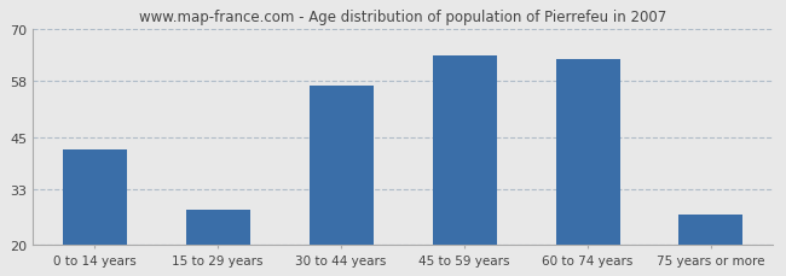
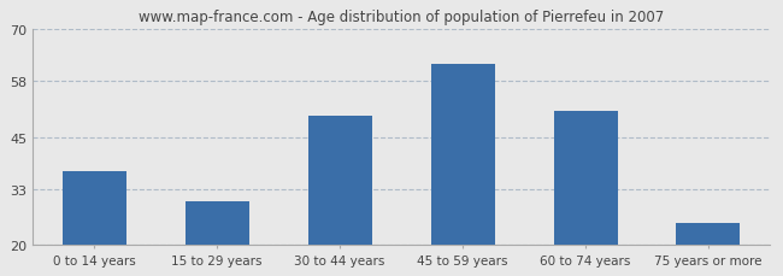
0 to 14 years: 42 -> 37
15 to 29 years: 28 -> 30
30 to 44 years: 57 -> 50
45 to 59 years: 64 -> 62
60 to 74 years: 63 -> 51
75 years or more: 27 -> 25
